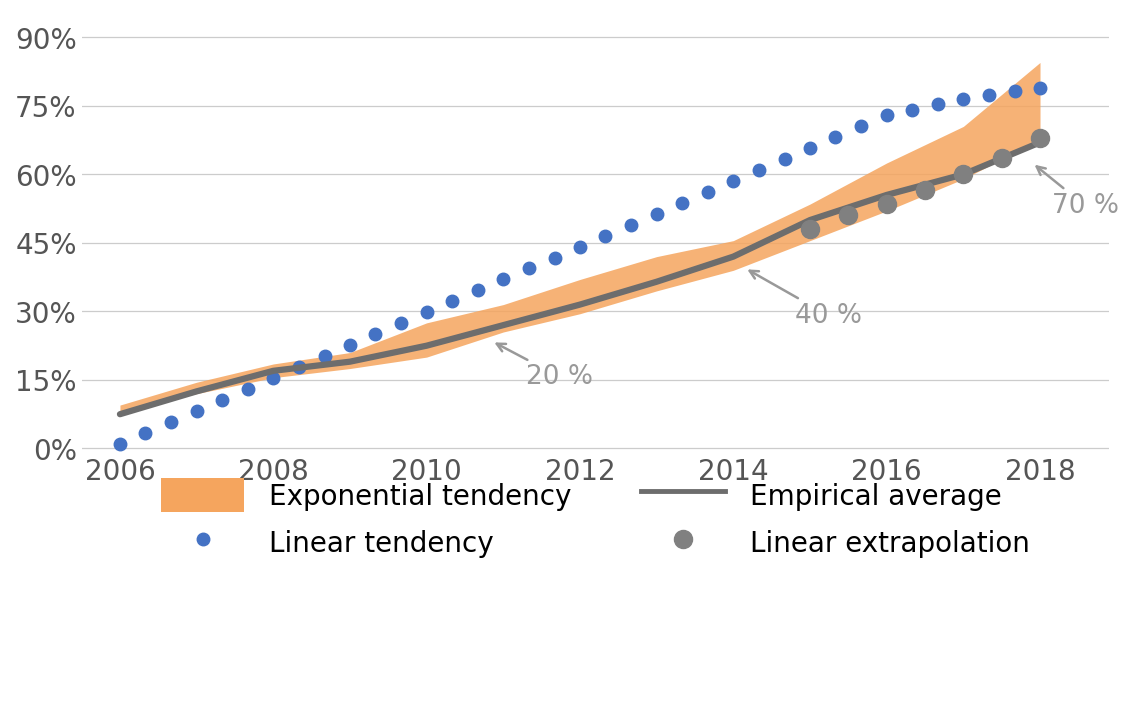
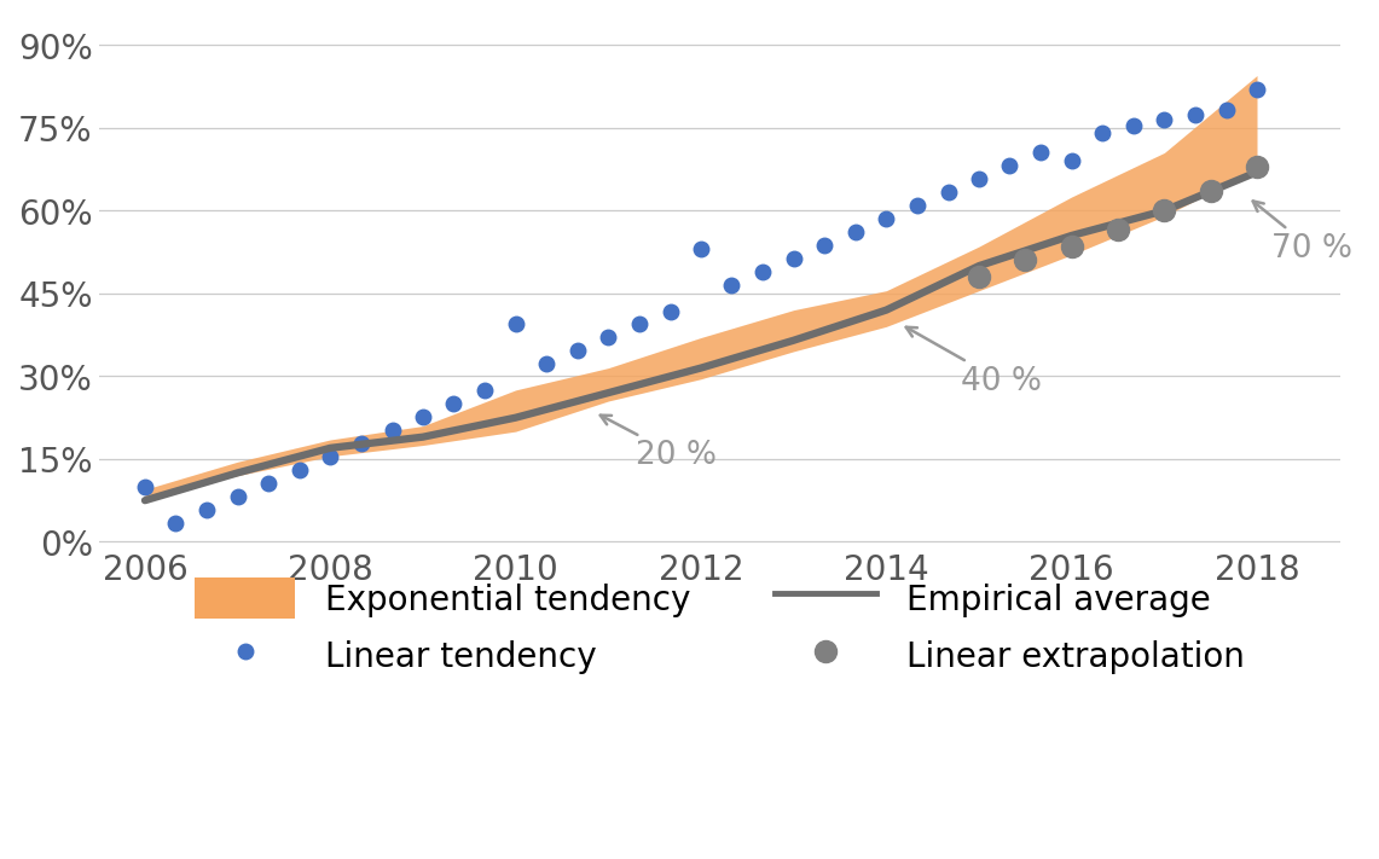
Linear tendency/2006: 1.0% -> 10.0%
Linear tendency/2010: 29.8% -> 39.5%
Linear tendency/2012: 44.2% -> 53.0%
Linear tendency/2016: 73.0% -> 69.0%
Linear tendency/2018: 79.0% -> 82.0%
